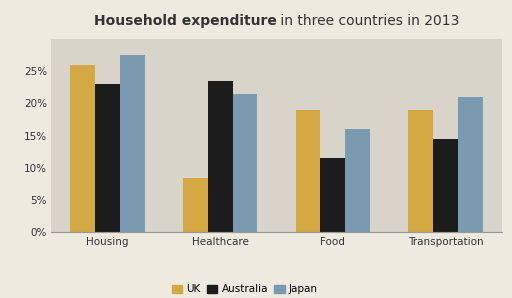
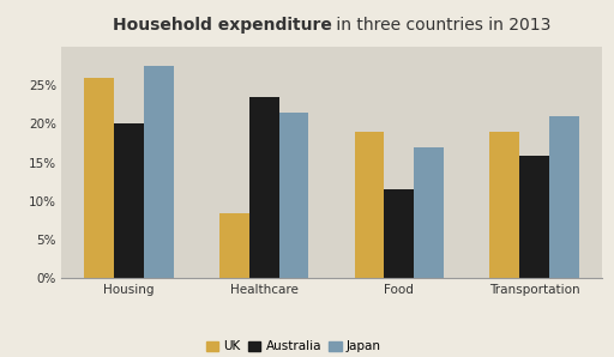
Australia/Housing: 23.0% -> 20.0%
Japan/Food: 16.0% -> 17.0%
Australia/Transportation: 14.5% -> 15.8%
